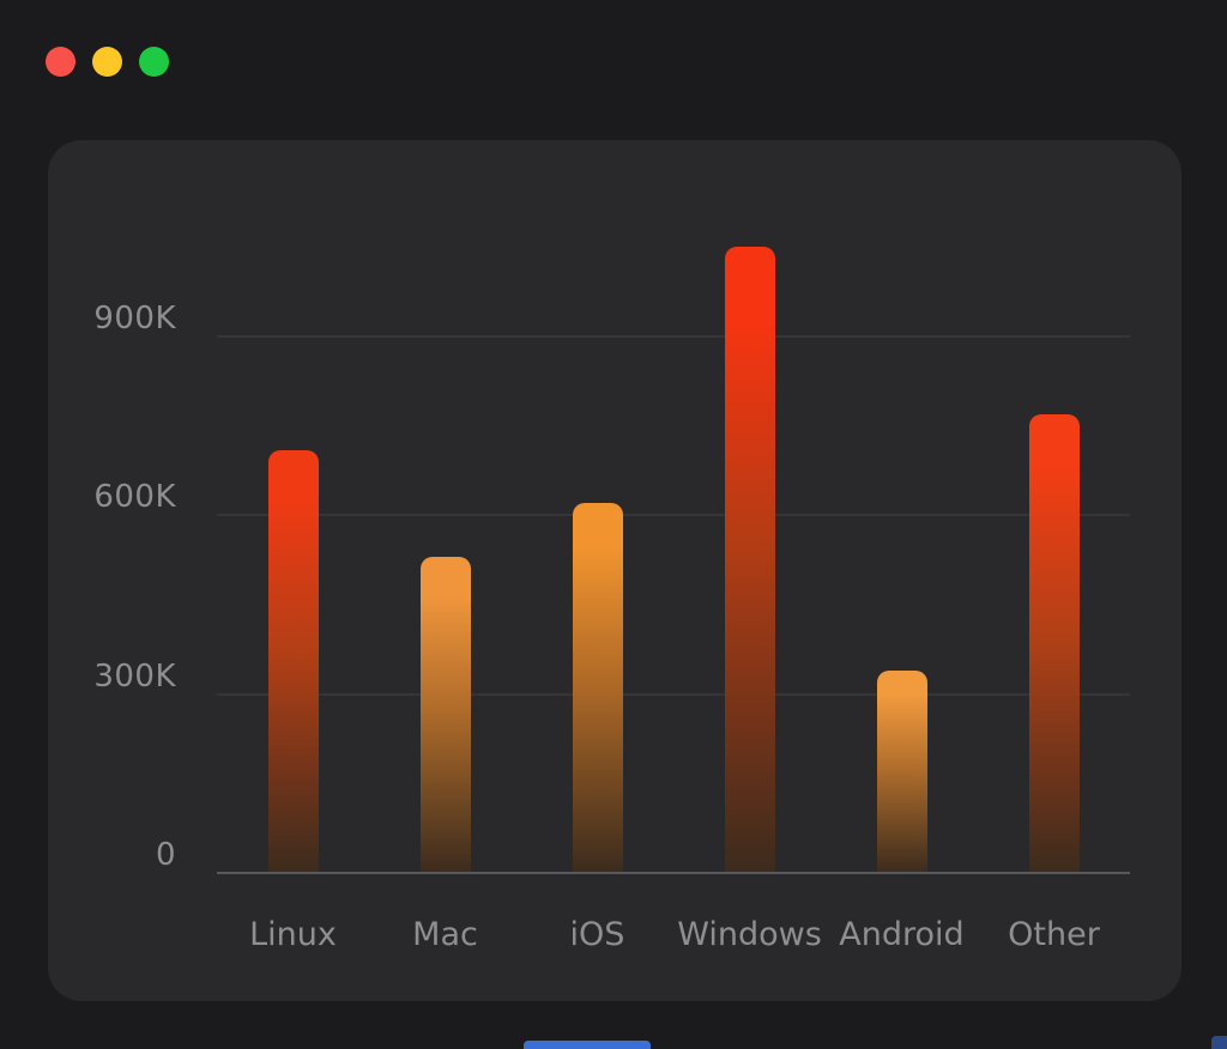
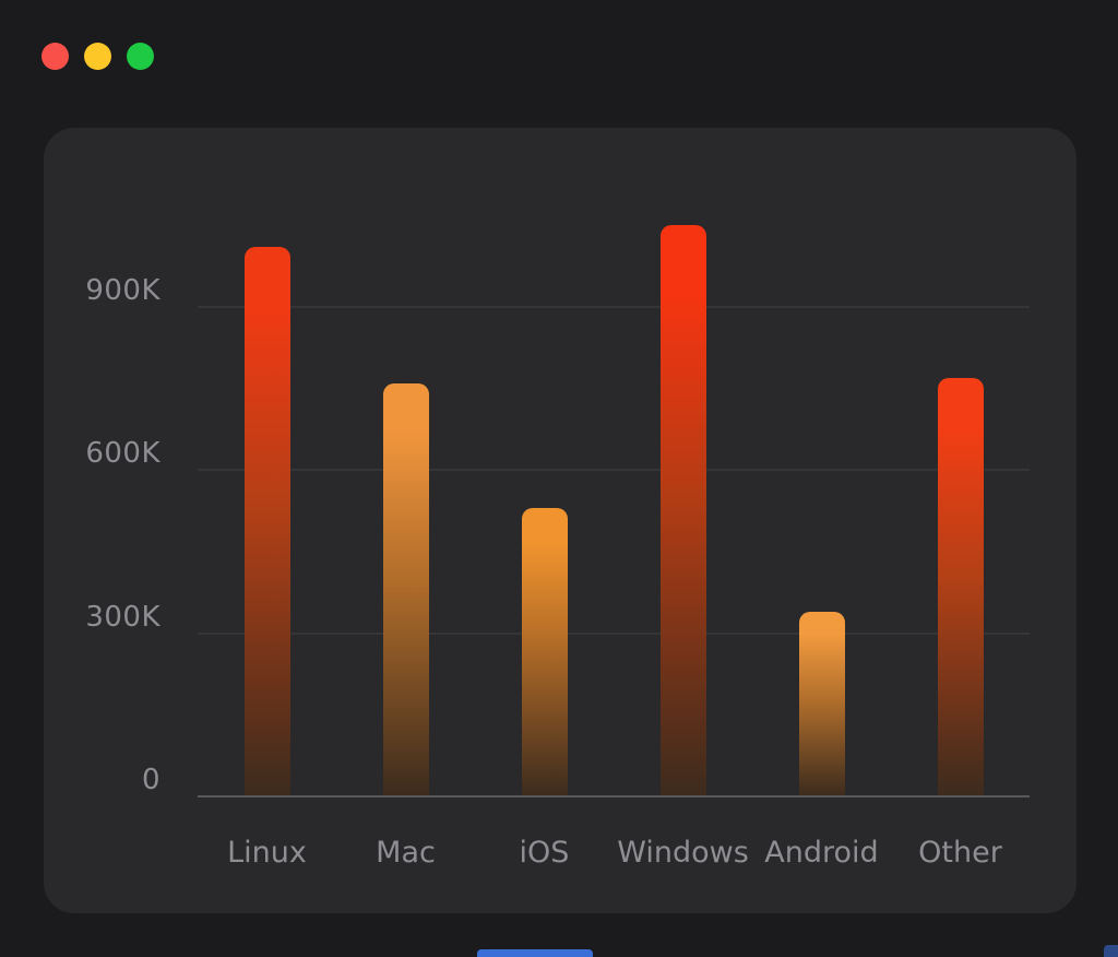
Linux: 710K -> 1010K
Mac: 530K -> 760K
iOS: 620K -> 530K
